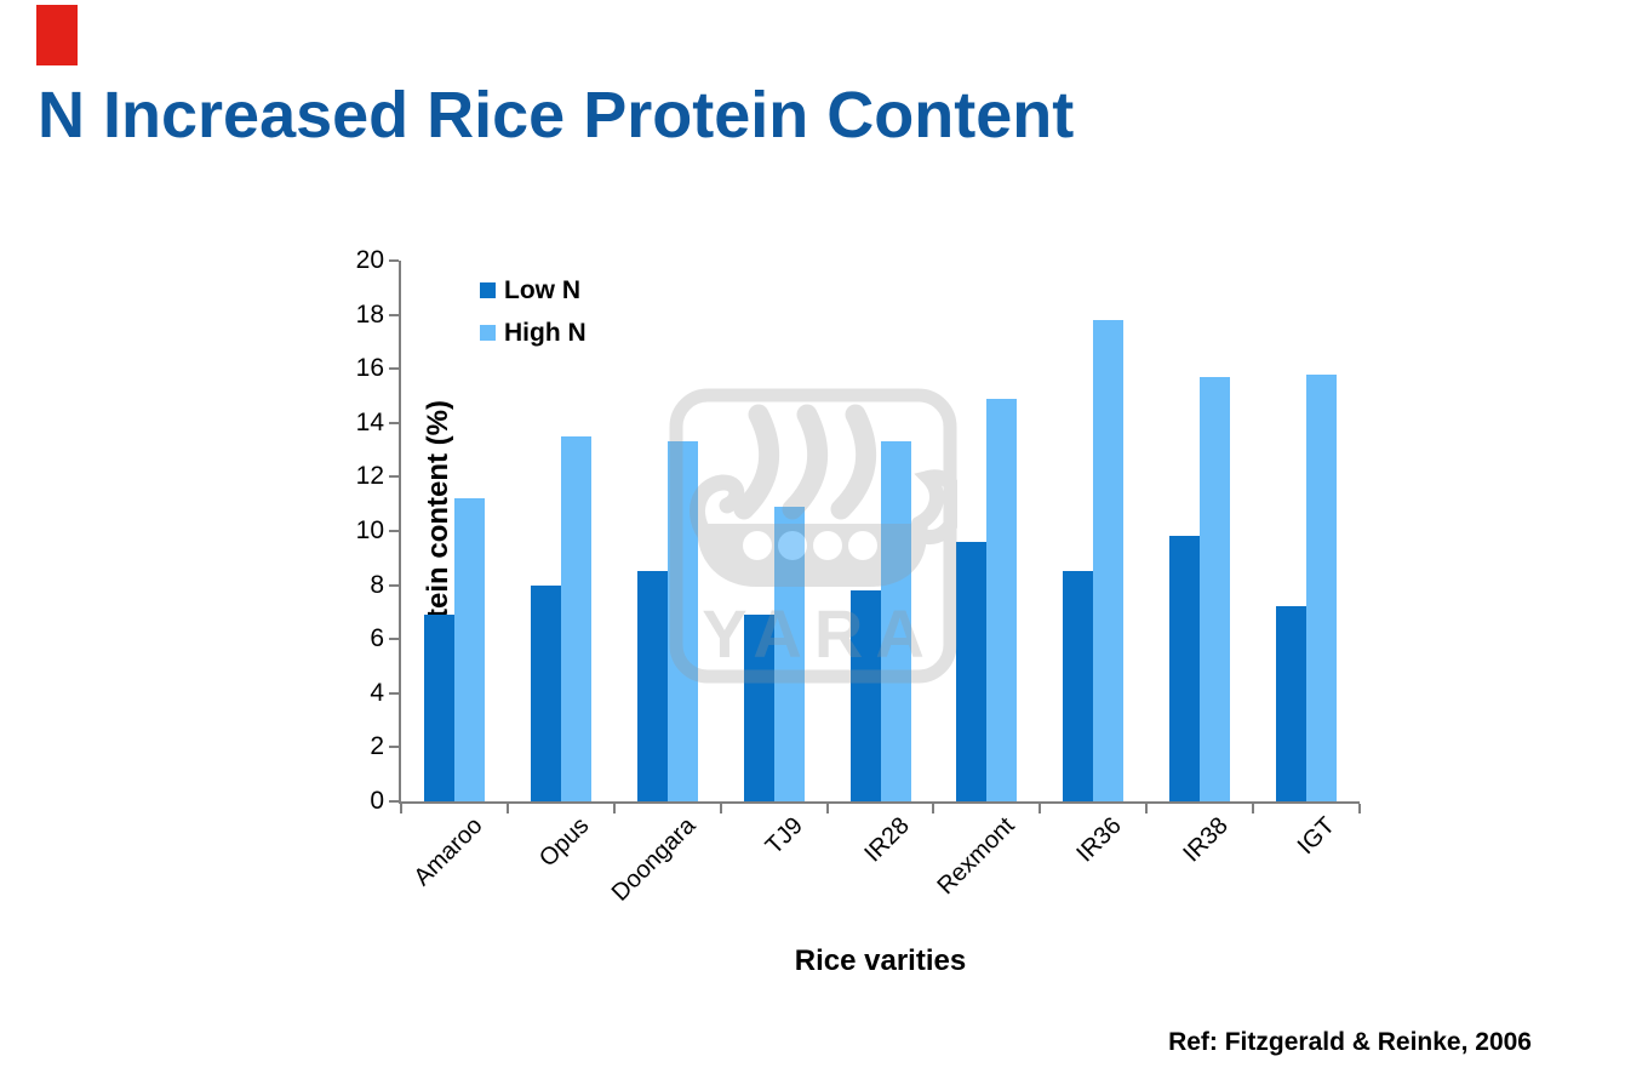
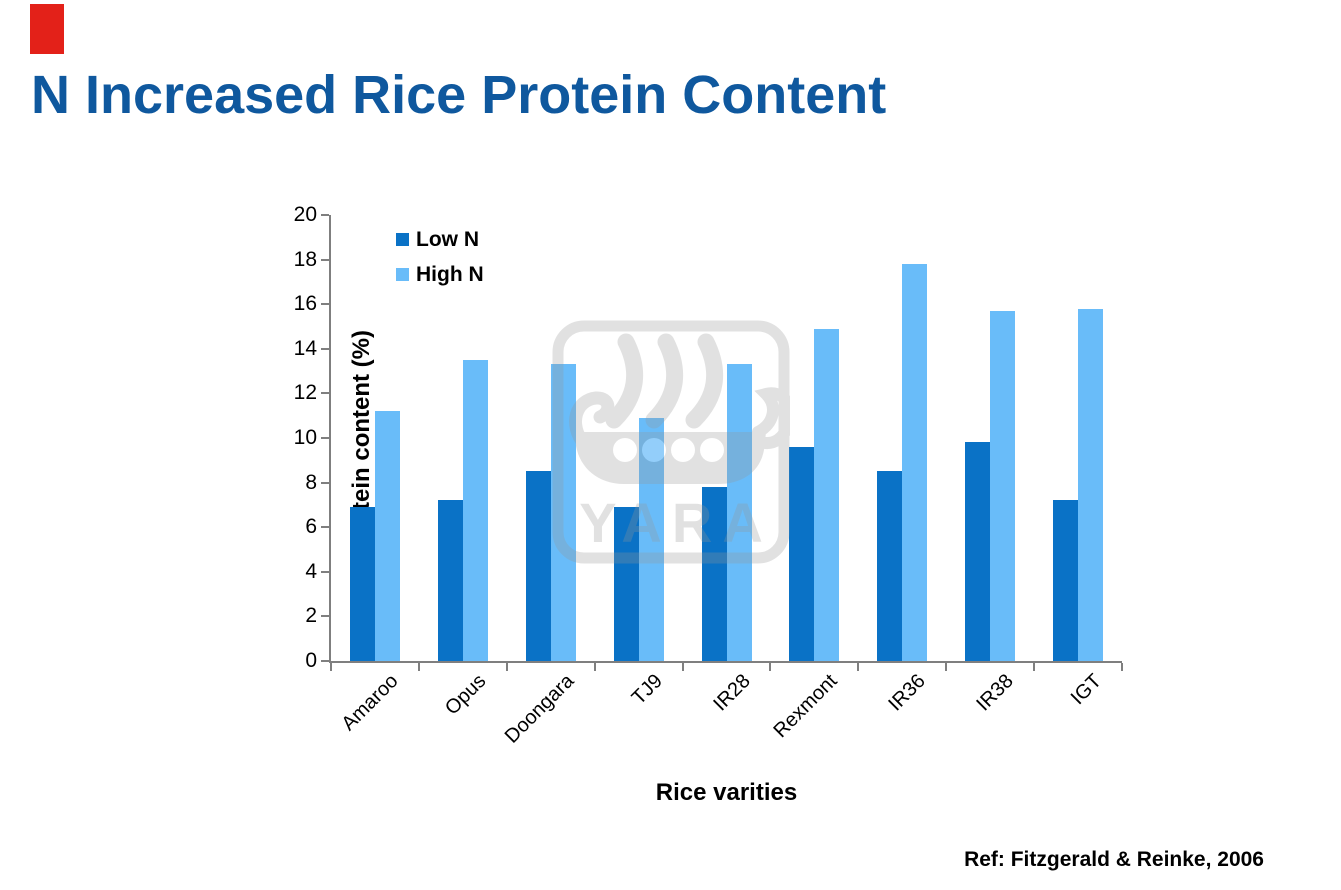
Low N/Opus: 8.0 -> 7.2
